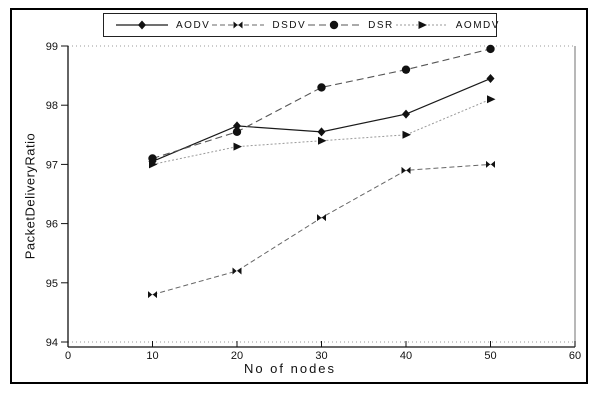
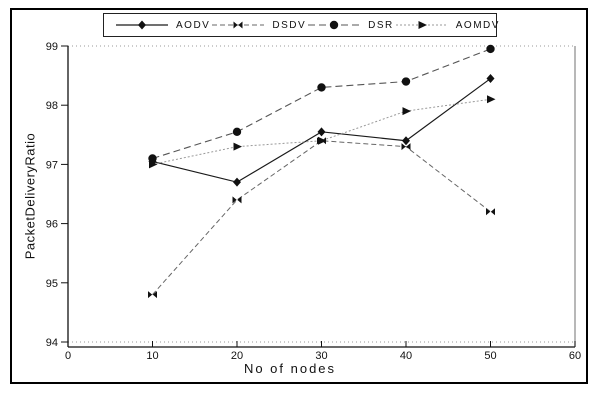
AODV/20: 97.7 -> 96.7
DSDV/20: 95.2 -> 96.4
DSDV/30: 96.1 -> 97.4
AODV/40: 97.8 -> 97.4
DSDV/40: 96.9 -> 97.3
DSR/40: 98.6 -> 98.4
AOMDV/40: 97.5 -> 97.9
DSDV/50: 97.0 -> 96.2
